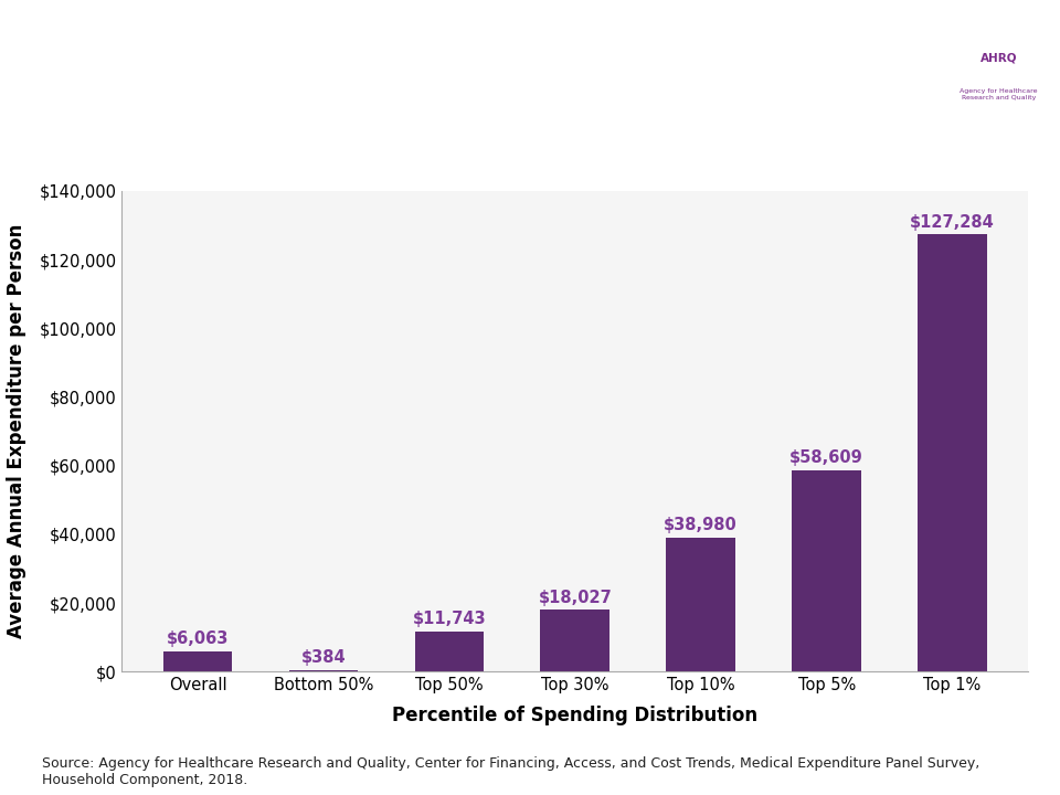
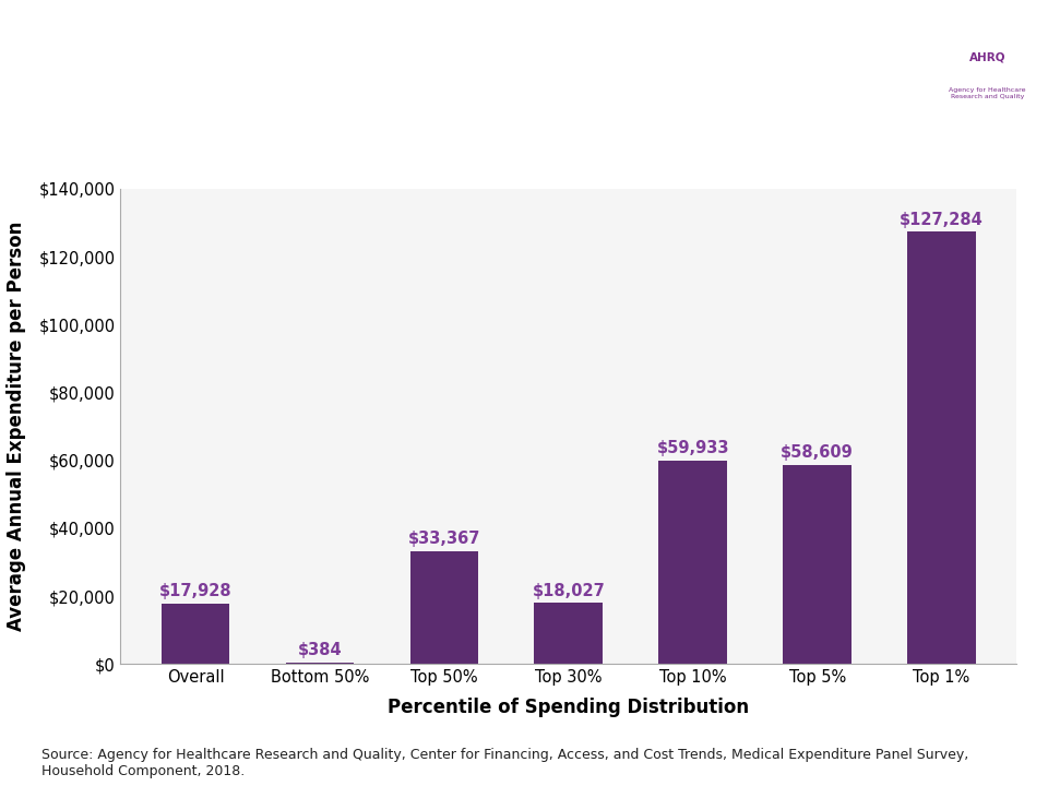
Overall: $6,063 -> $17,928
Top 50%: $11,743 -> $33,367
Top 10%: $38,980 -> $59,933
